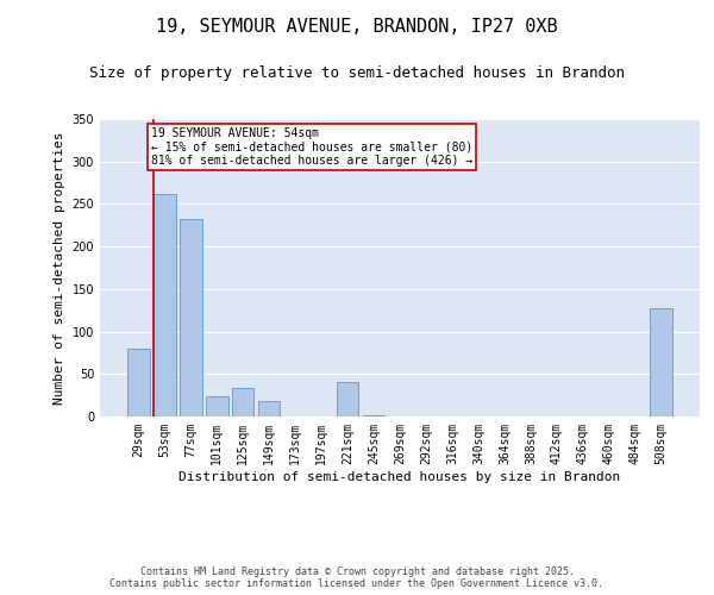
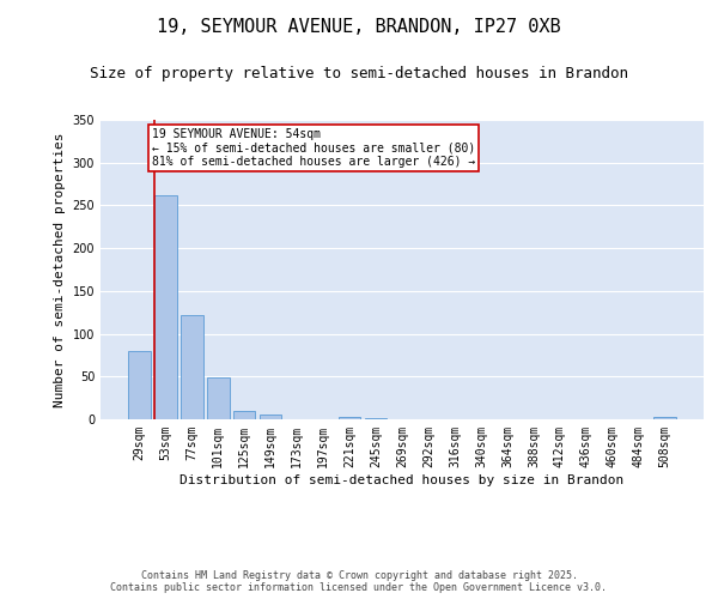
77sqm: 232 -> 122
101sqm: 24 -> 49
125sqm: 34 -> 10
149sqm: 18 -> 5
221sqm: 40 -> 3
508sqm: 128 -> 3
